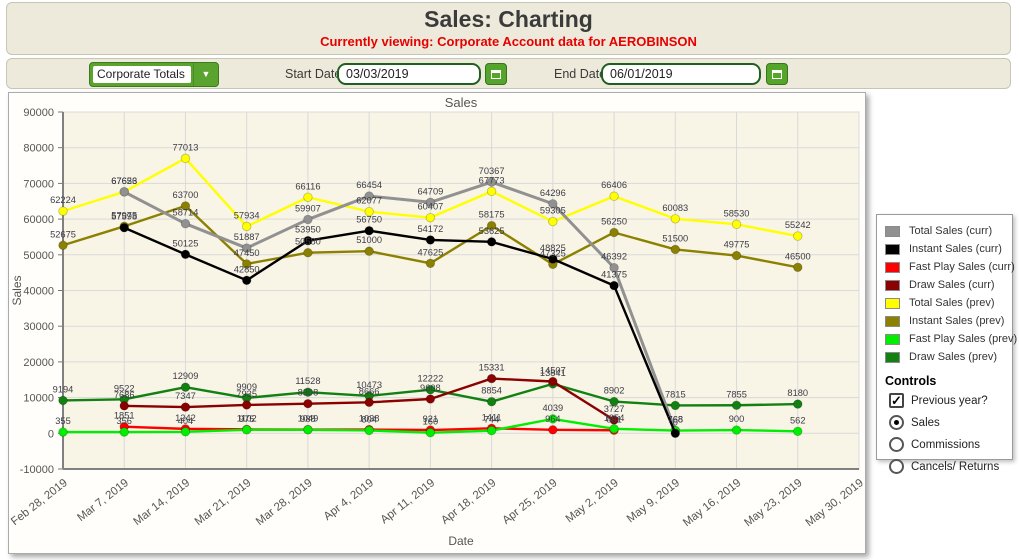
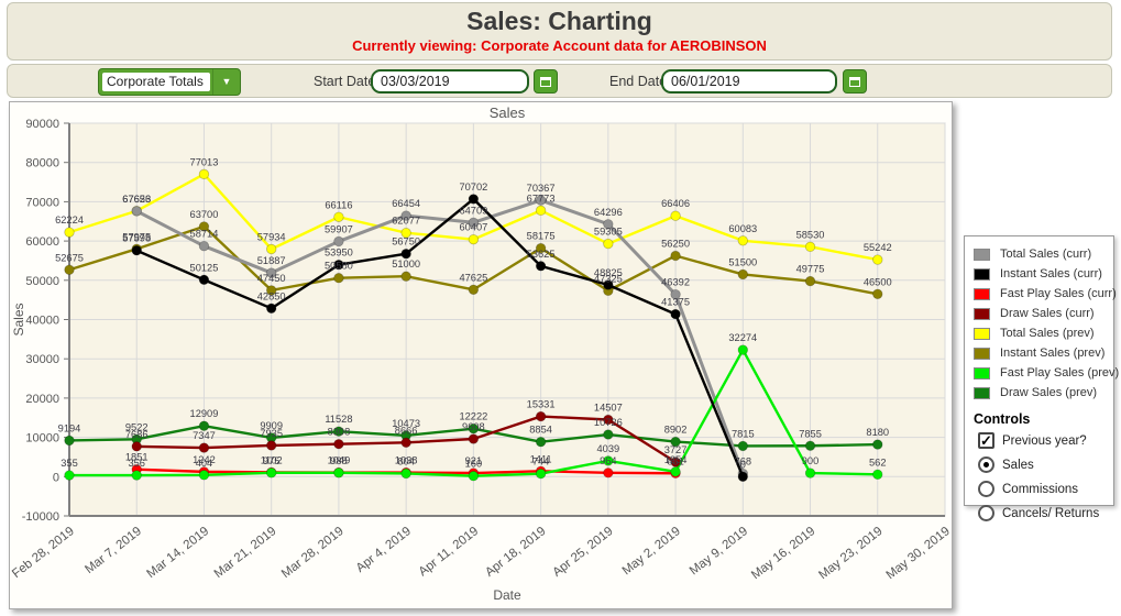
Instant Sales (curr)/Apr 11, 2019: 54172 -> 70702
Draw Sales (prev)/Apr 25, 2019: 13841 -> 10726
Fast Play Sales (prev)/May 9, 2019: 768 -> 32274
